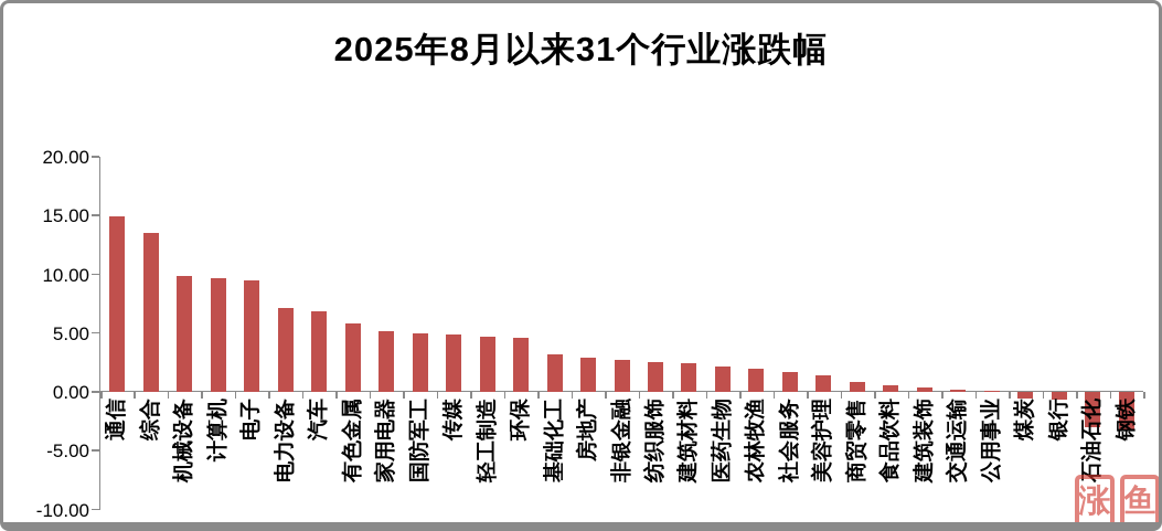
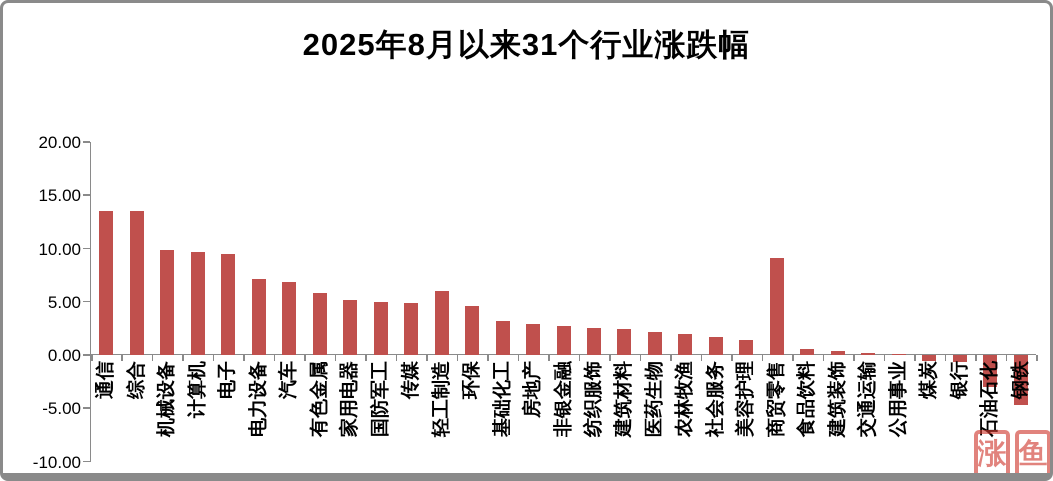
通信: 14.9 -> 13.5
轻工制造: 4.7 -> 6.0
商贸零售: 0.8 -> 9.1
钢铁: -3.2 -> -4.7
